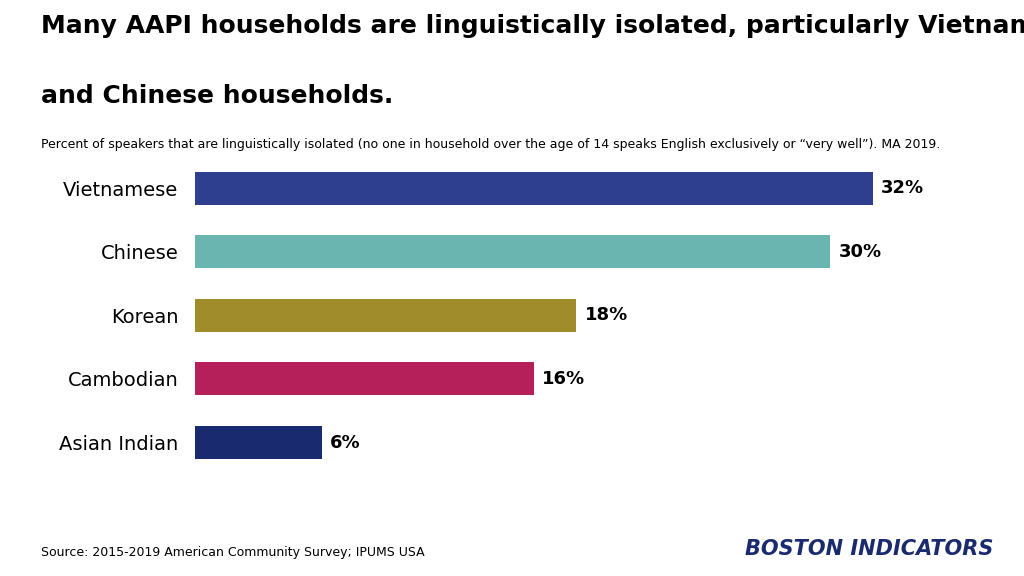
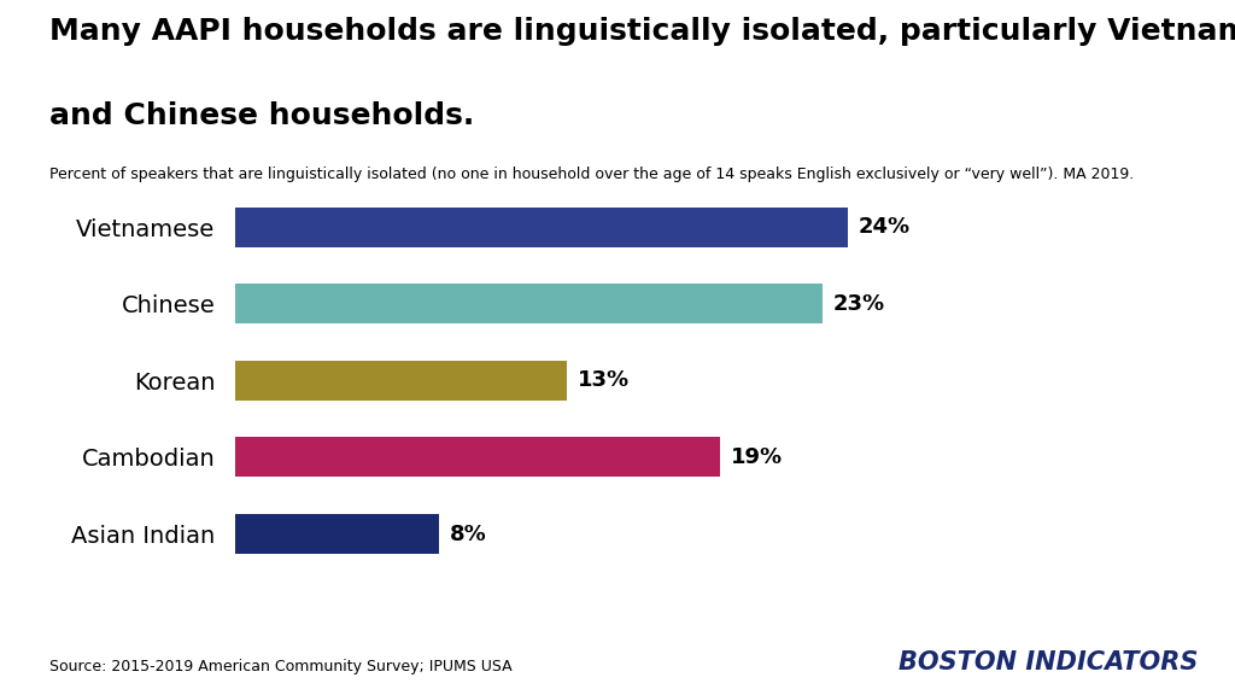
Vietnamese: 32% -> 24%
Chinese: 30% -> 23%
Korean: 18% -> 13%
Cambodian: 16% -> 19%
Asian Indian: 6% -> 8%
